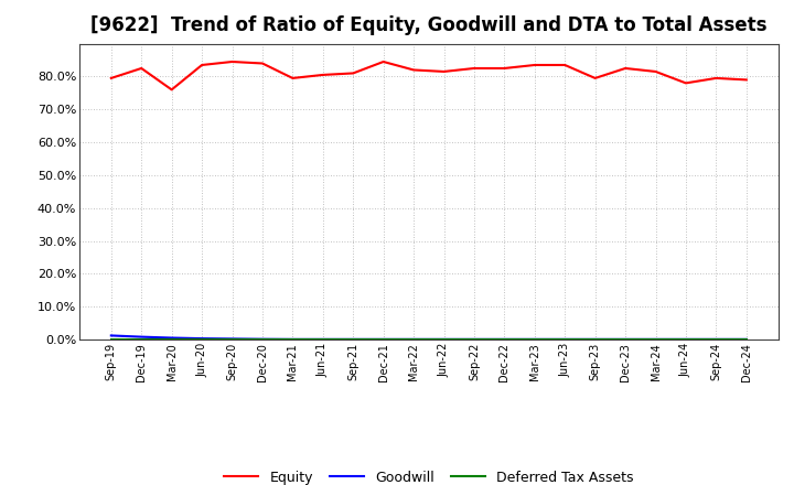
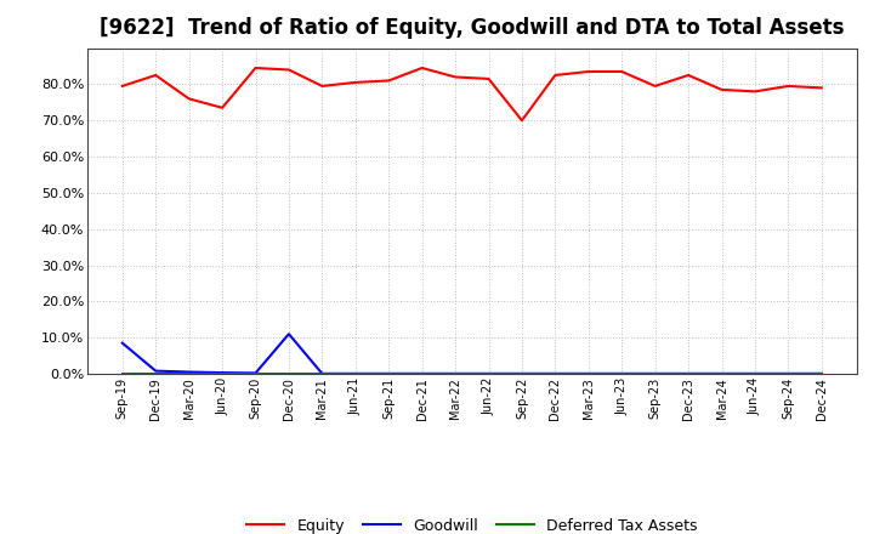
Goodwill/Sep-19: 1.2% -> 8.5%
Equity/Jun-20: 83.5% -> 73.5%
Goodwill/Dec-20: 0.1% -> 11.0%
Equity/Sep-22: 82.5% -> 70.0%
Equity/Mar-24: 81.5% -> 78.5%
